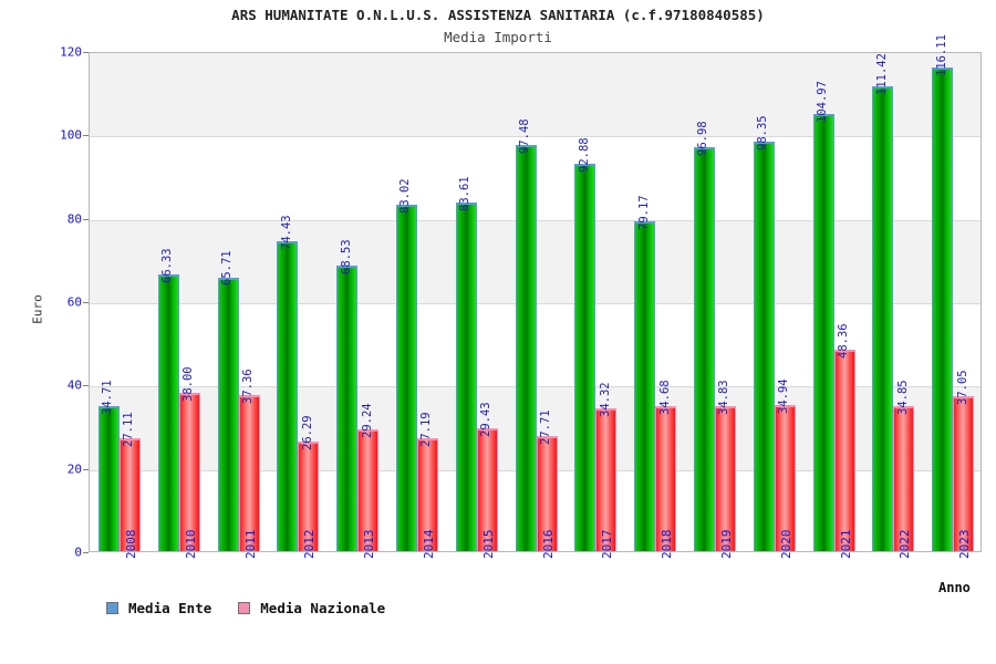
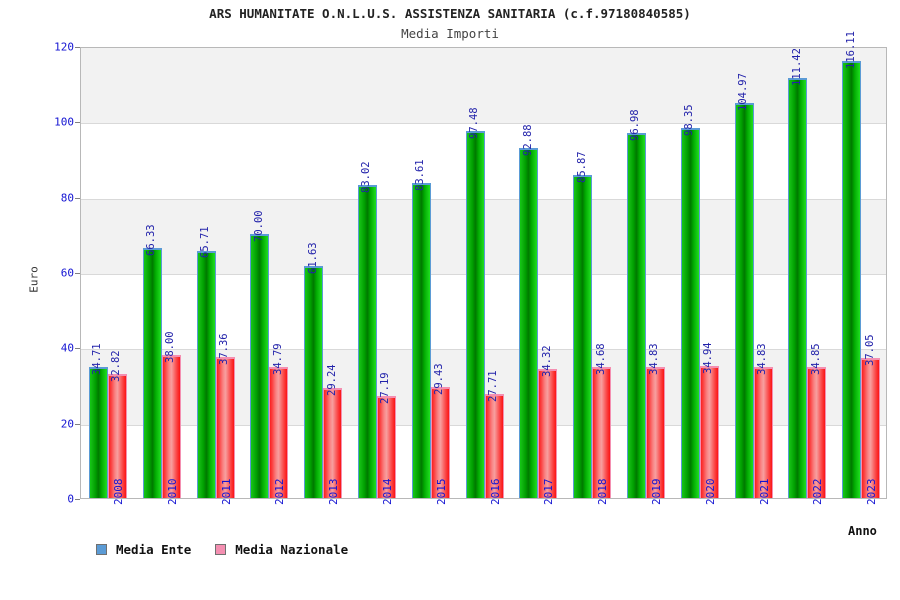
Media Nazionale/2008: 27.11 -> 32.82
Media Ente/2012: 74.43 -> 70.00
Media Nazionale/2012: 26.29 -> 34.79
Media Ente/2013: 68.53 -> 61.63
Media Ente/2018: 79.17 -> 85.87
Media Nazionale/2021: 48.36 -> 34.83
